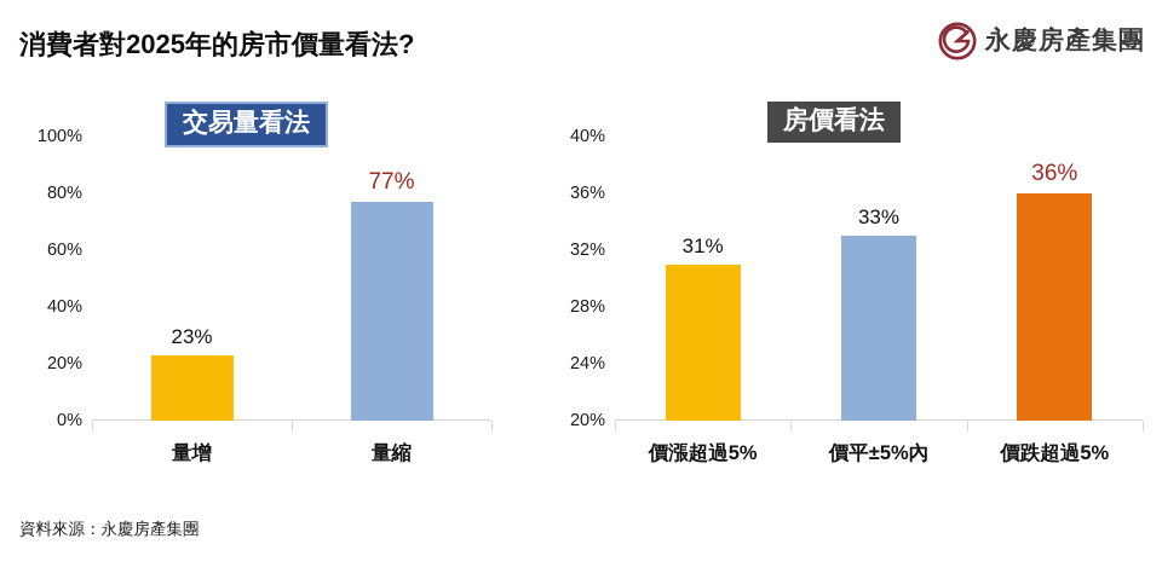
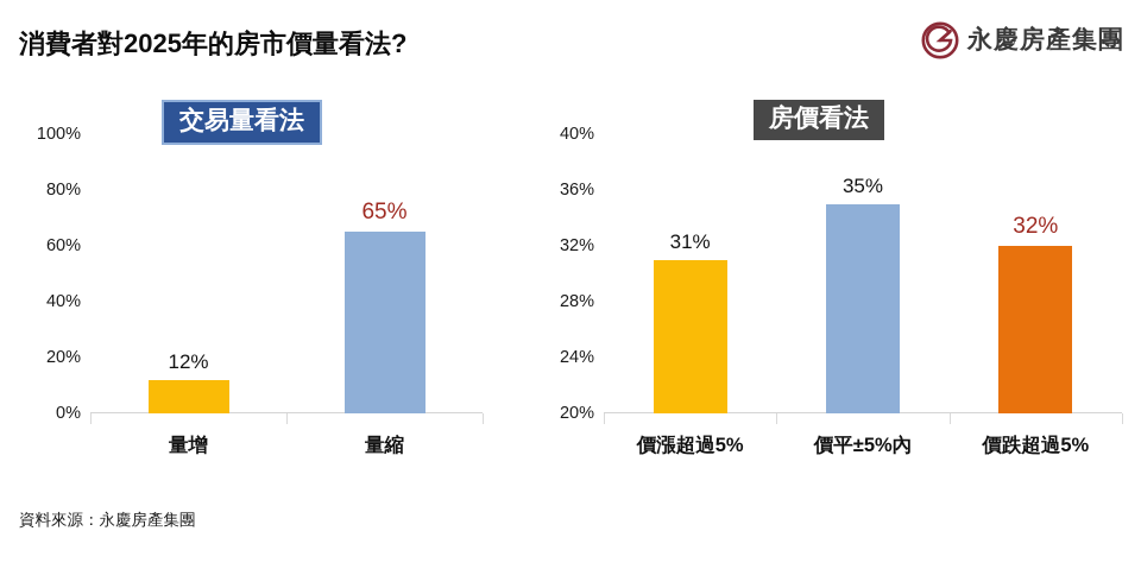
交易量看法/量增: 23% -> 12%
交易量看法/量縮: 77% -> 65%
房價看法/價平±5%內: 33% -> 35%
房價看法/價跌超過5%: 36% -> 32%
